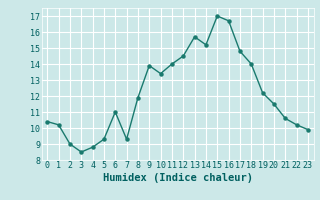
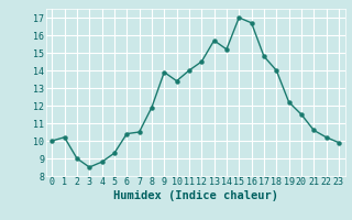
0: 10.4 -> 10.0
6: 11.0 -> 10.4
7: 9.3 -> 10.5
